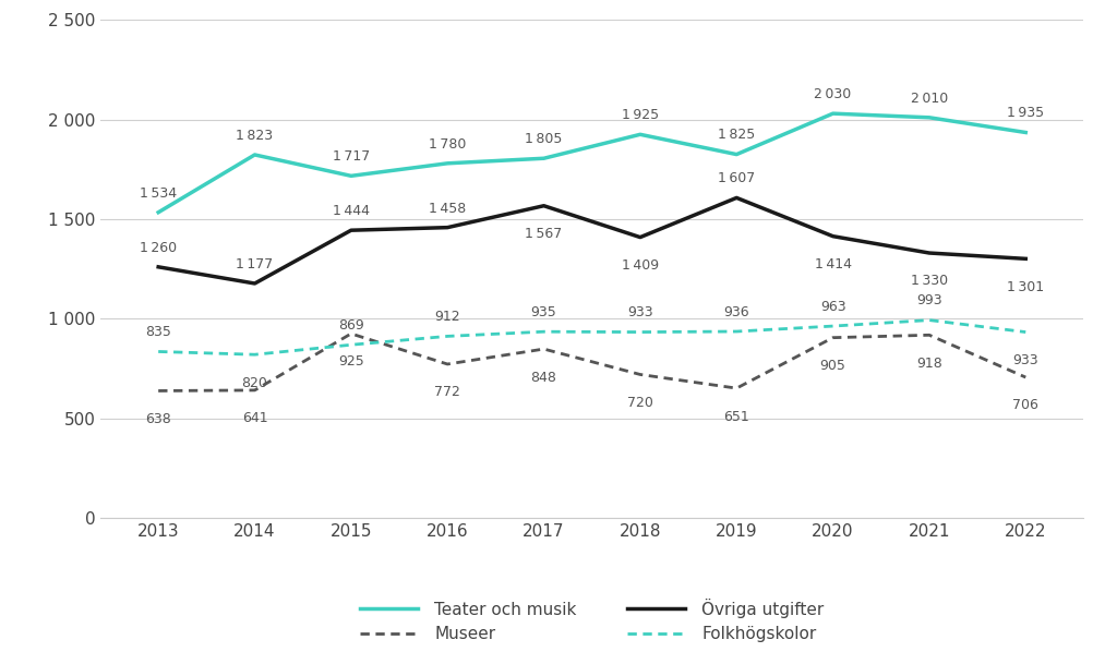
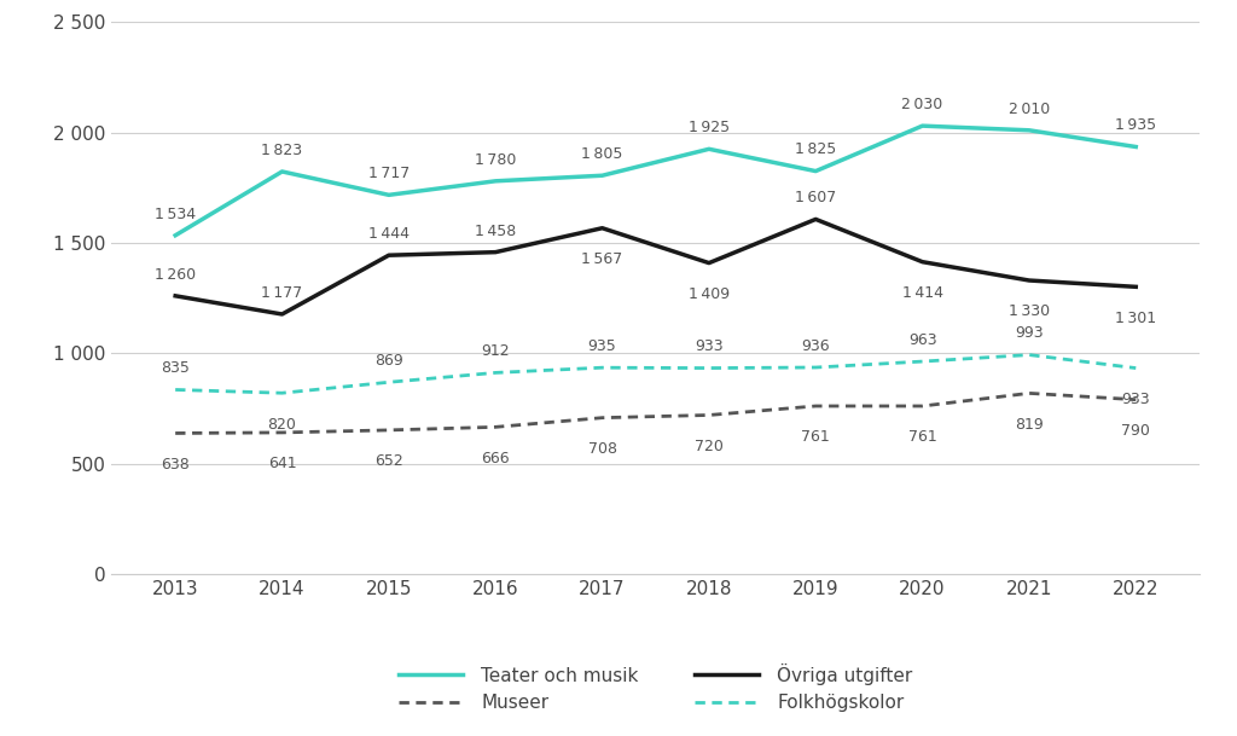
Museer/2015: 925 -> 652
Museer/2016: 772 -> 666
Museer/2017: 848 -> 708
Museer/2019: 651 -> 761
Museer/2020: 905 -> 761
Museer/2021: 918 -> 819
Museer/2022: 706 -> 790
